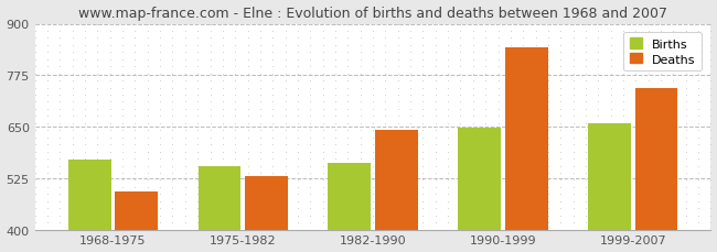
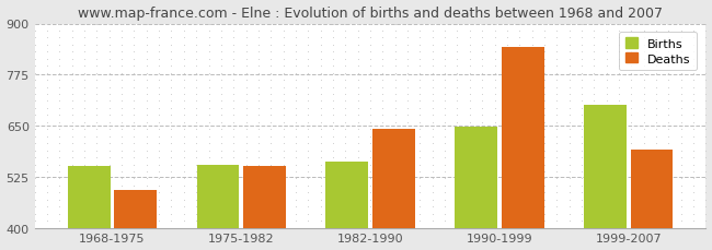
Births/1968-1975: 570 -> 550
Deaths/1975-1982: 530 -> 550
Births/1999-2007: 657 -> 700
Deaths/1999-2007: 743 -> 590
